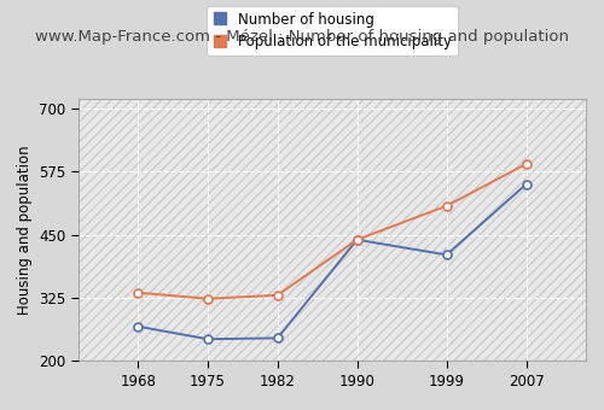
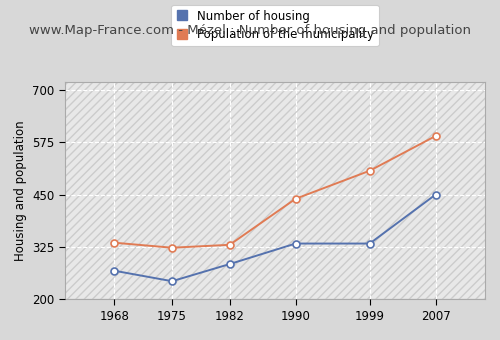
Number of housing/1982: 245 -> 284
Number of housing/1990: 440 -> 333
Number of housing/1999: 410 -> 333
Number of housing/2007: 550 -> 450
